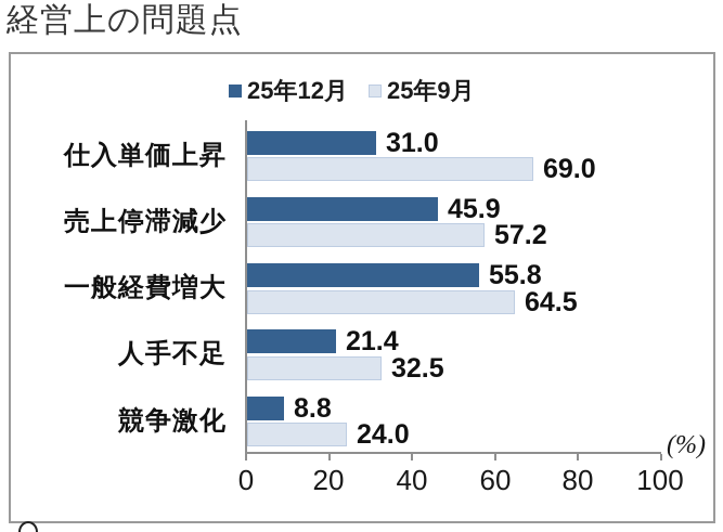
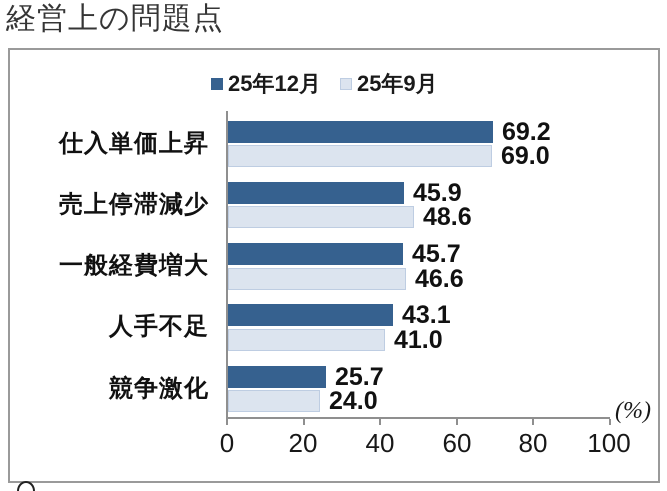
25年12月/仕入単価上昇: 31.0 -> 69.2
25年9月/売上停滞減少: 57.2 -> 48.6
25年12月/一般経費増大: 55.8 -> 45.7
25年9月/一般経費増大: 64.5 -> 46.6
25年12月/人手不足: 21.4 -> 43.1
25年9月/人手不足: 32.5 -> 41.0
25年12月/競争激化: 8.8 -> 25.7
